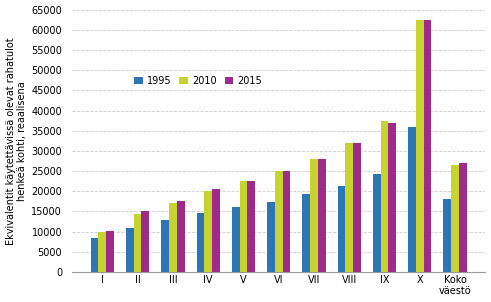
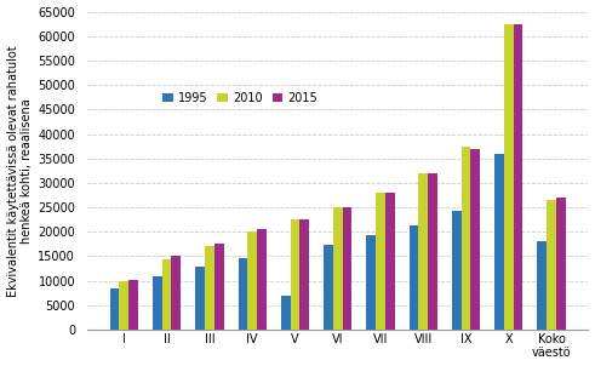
1995/V: 16000 -> 7000
